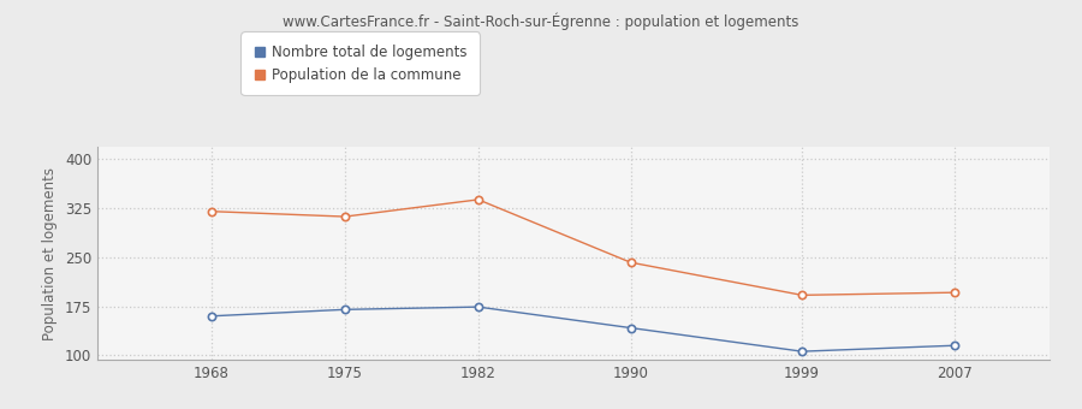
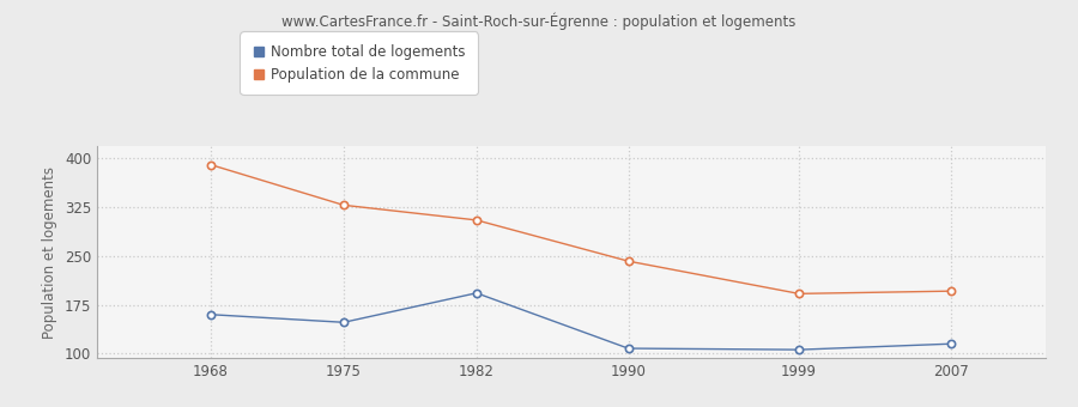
Population de la commune/1968: 320 -> 390
Nombre total de logements/1975: 170 -> 148
Population de la commune/1975: 312 -> 328
Nombre total de logements/1982: 174 -> 193
Population de la commune/1982: 338 -> 305
Nombre total de logements/1990: 142 -> 108
